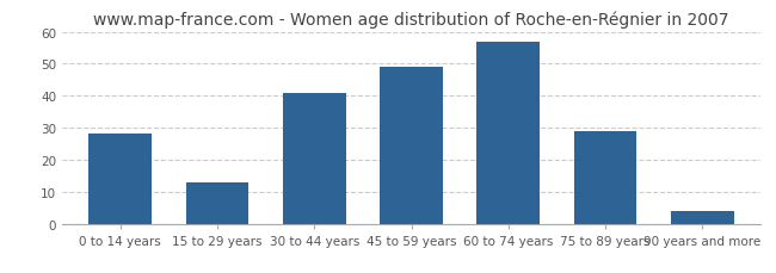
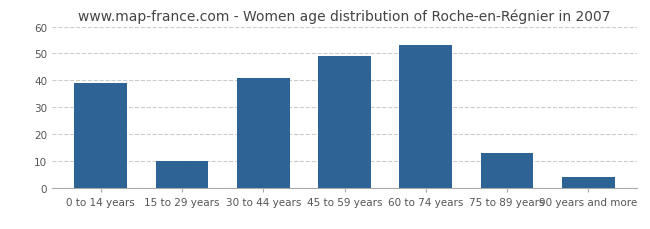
0 to 14 years: 28 -> 39
15 to 29 years: 13 -> 10
60 to 74 years: 57 -> 53
75 to 89 years: 29 -> 13
